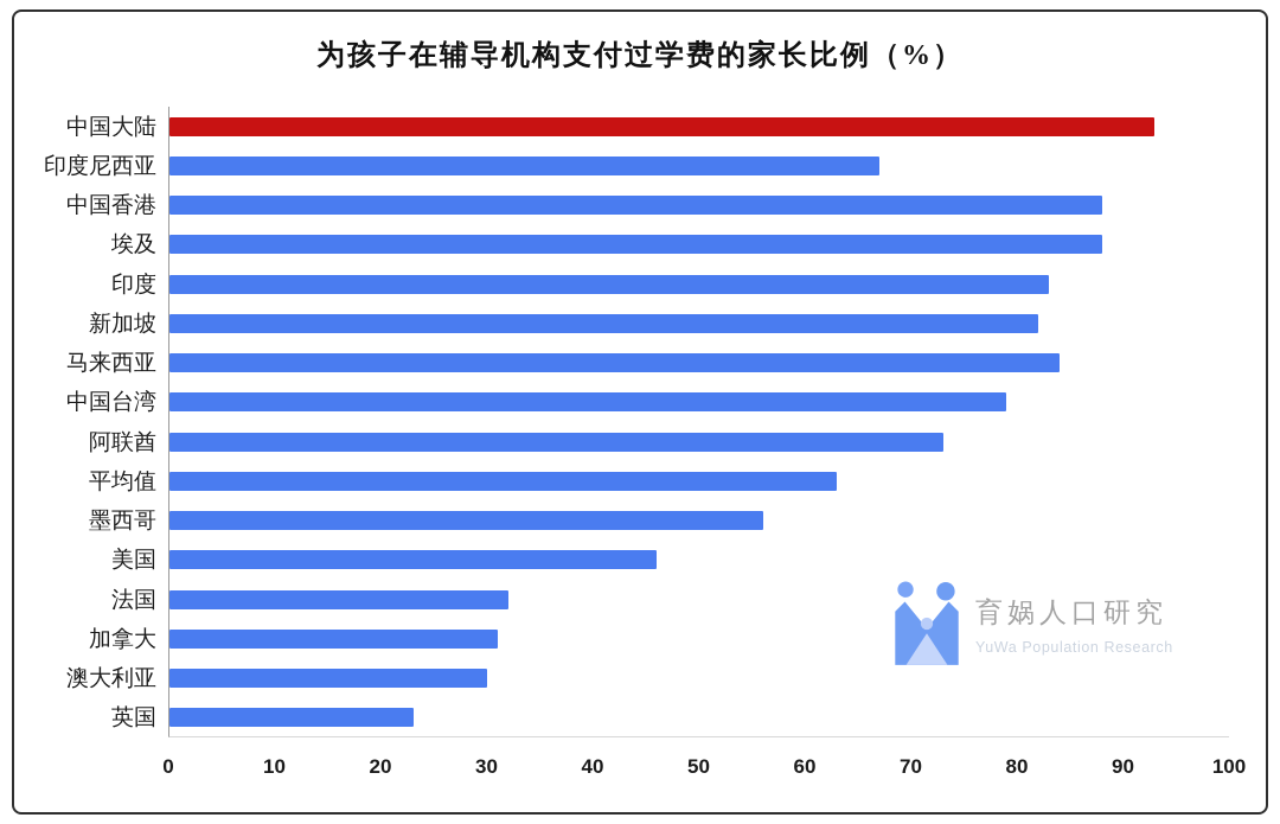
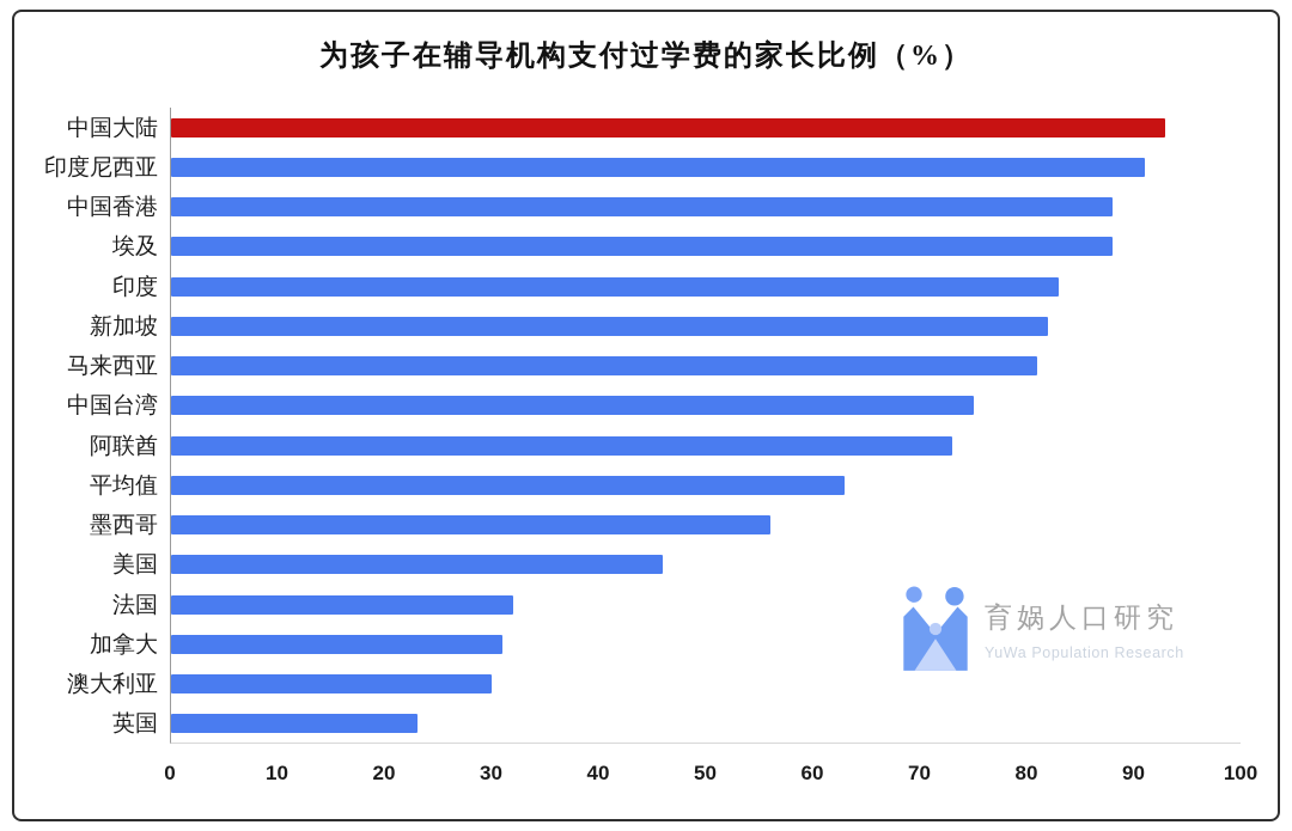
印度尼西亚: 67 -> 91
马来西亚: 84 -> 81
中国台湾: 79 -> 75
